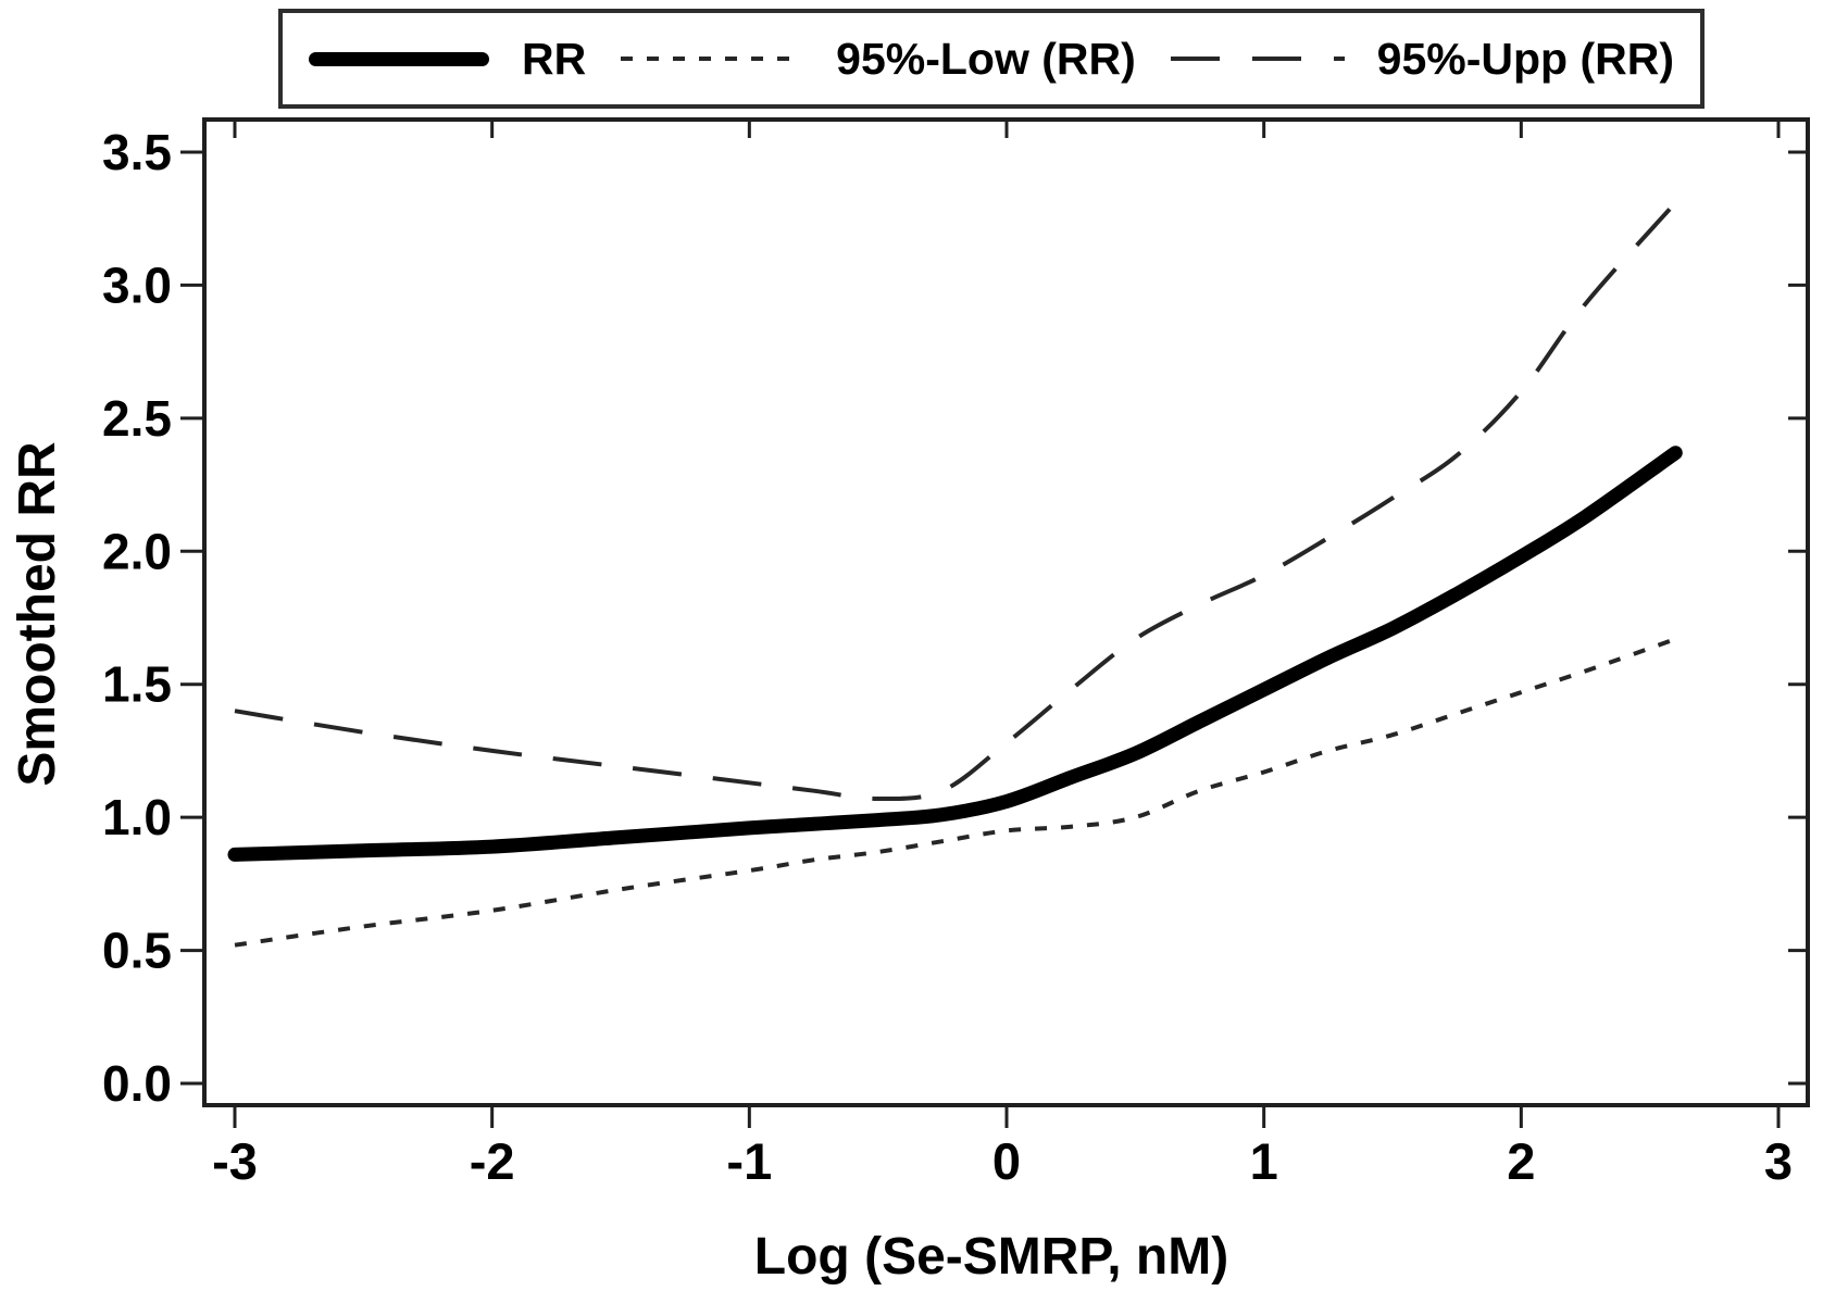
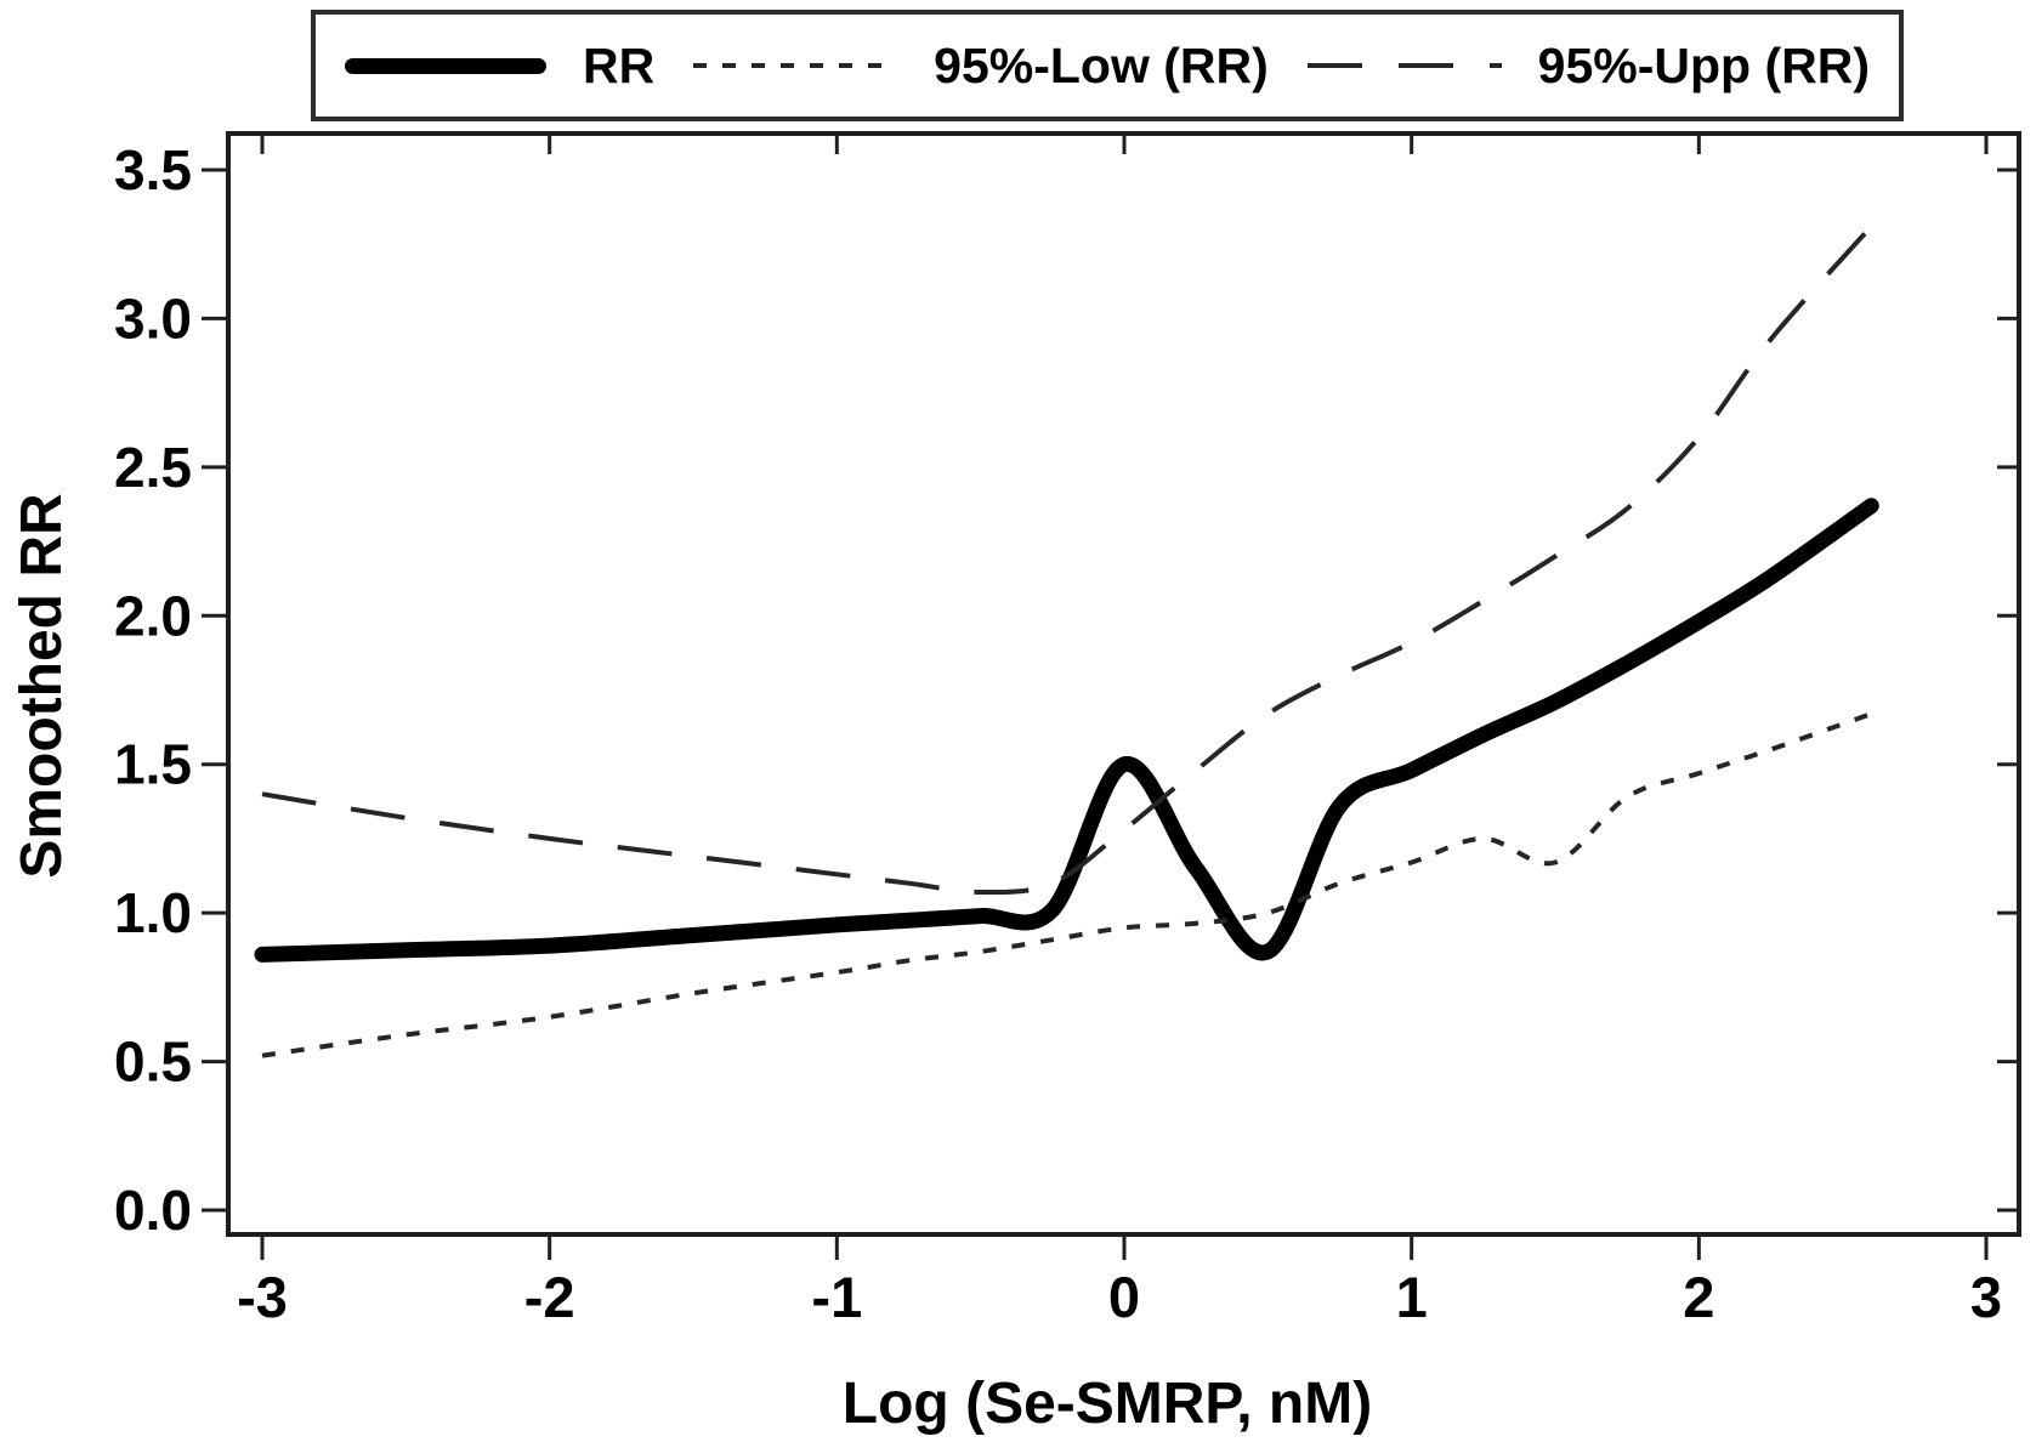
RR/0: 1.06 -> 1.50
RR/0.5: 1.24 -> 0.87
95%-Low (RR)/1.5: 1.31 -> 1.17
